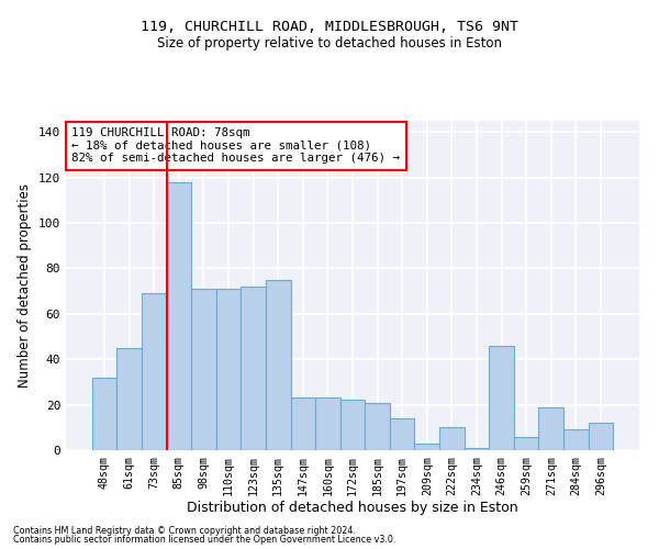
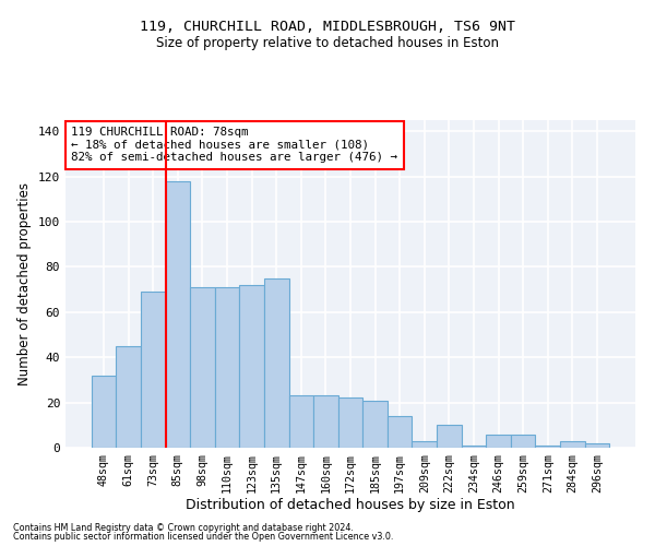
246sqm: 46 -> 6
271sqm: 19 -> 1
284sqm: 9 -> 3
296sqm: 12 -> 2
